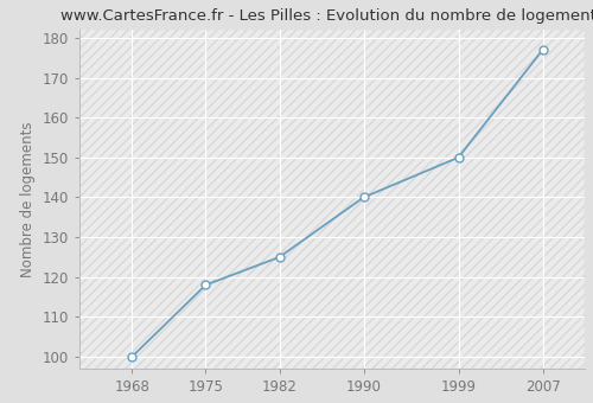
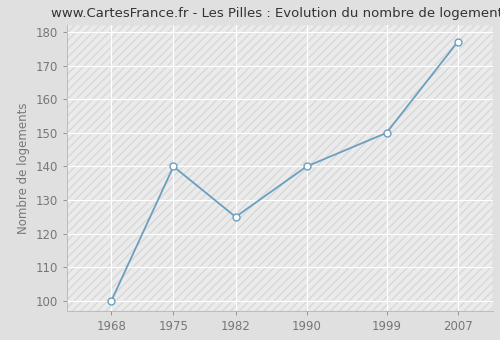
1975: 118 -> 140
